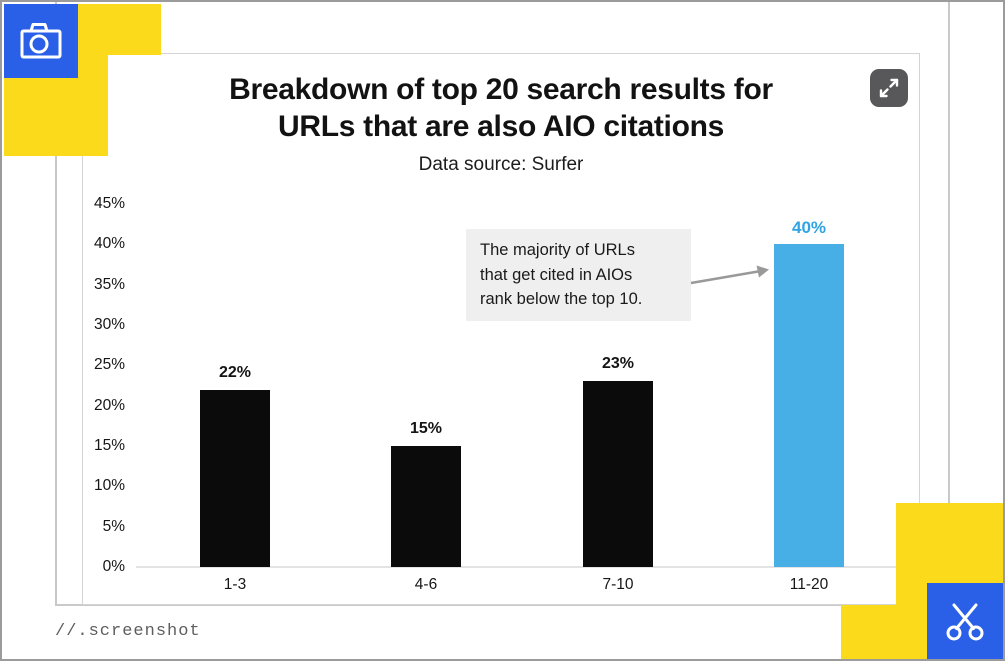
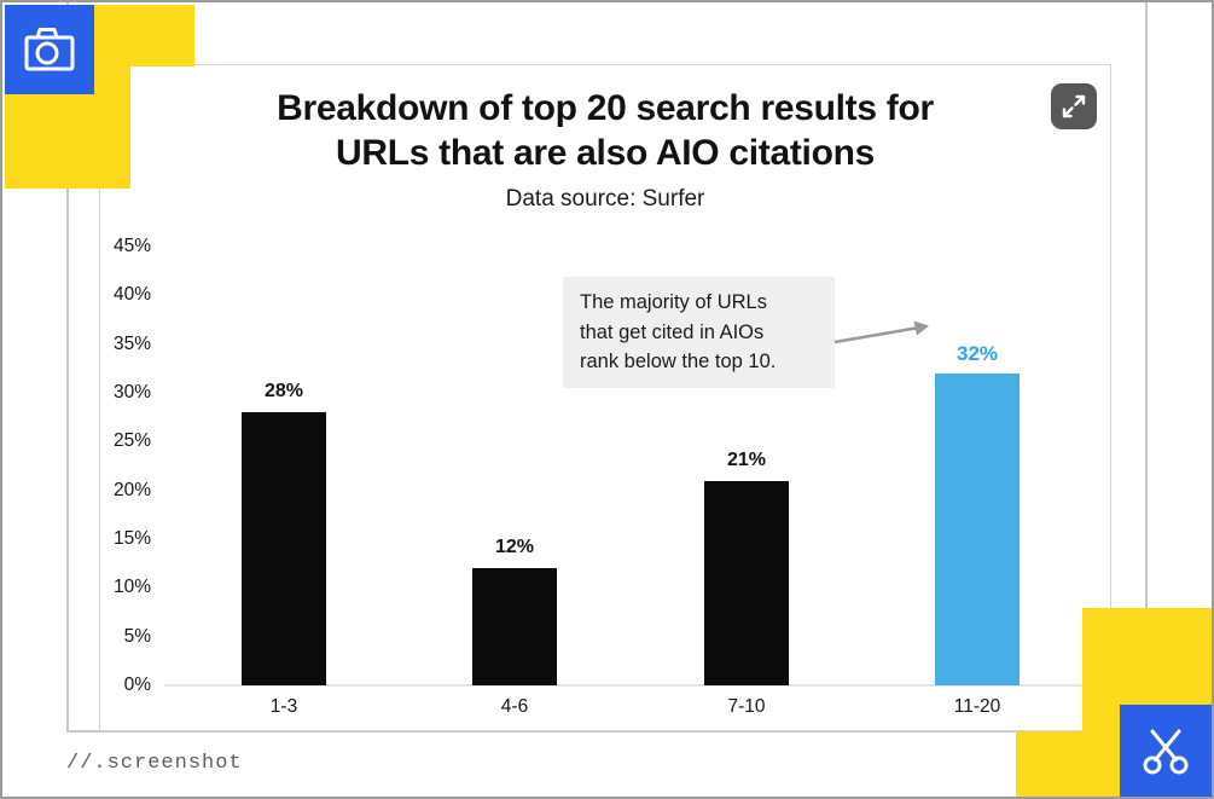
1-3: 22% -> 28%
4-6: 15% -> 12%
7-10: 23% -> 21%
11-20: 40% -> 32%
